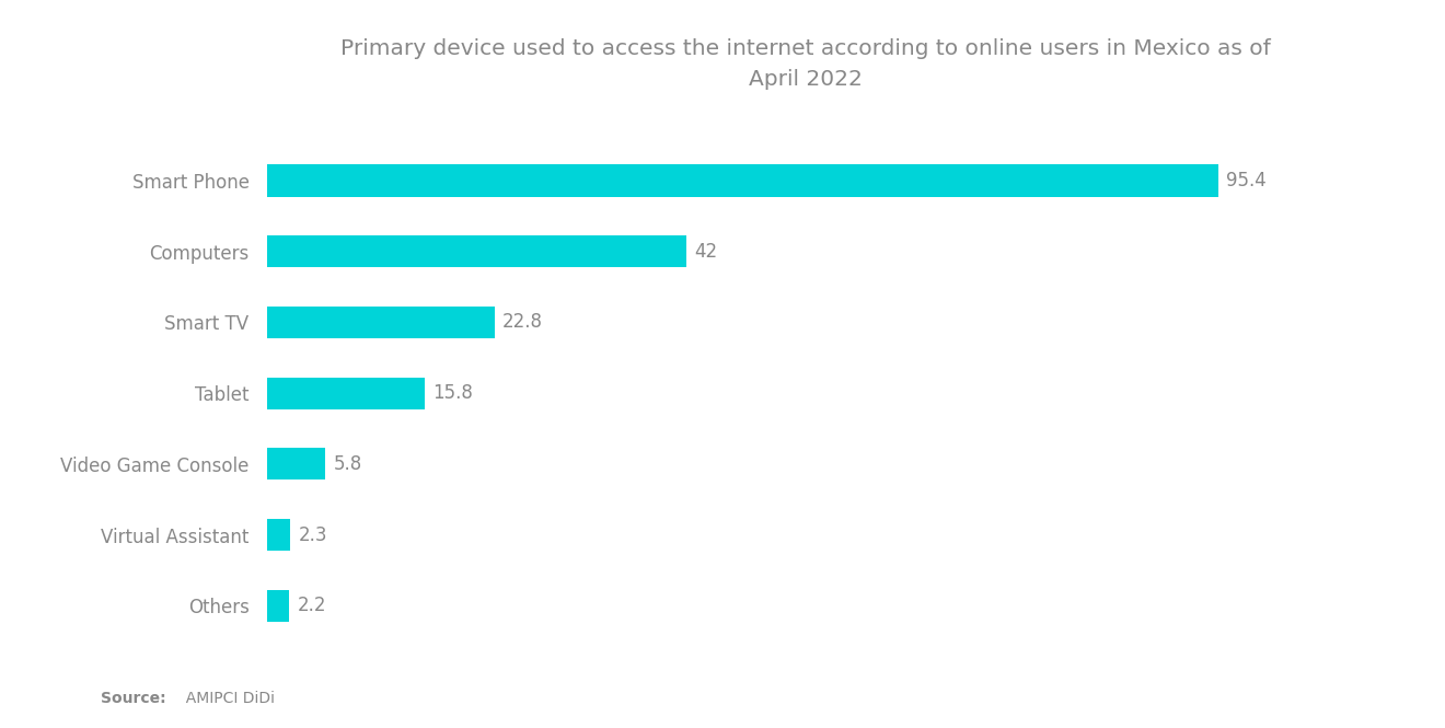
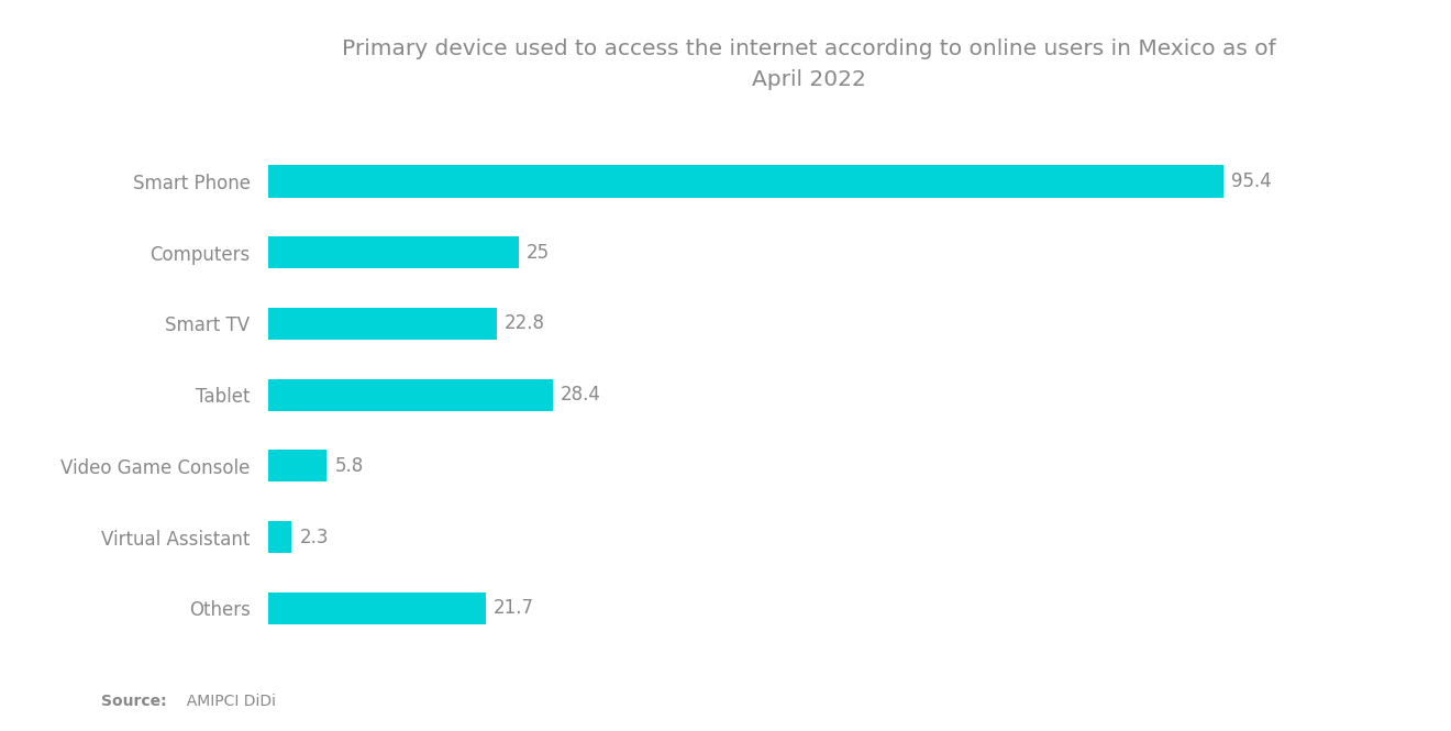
Computers: 42 -> 25
Tablet: 15.8 -> 28.4
Others: 2.2 -> 21.7
